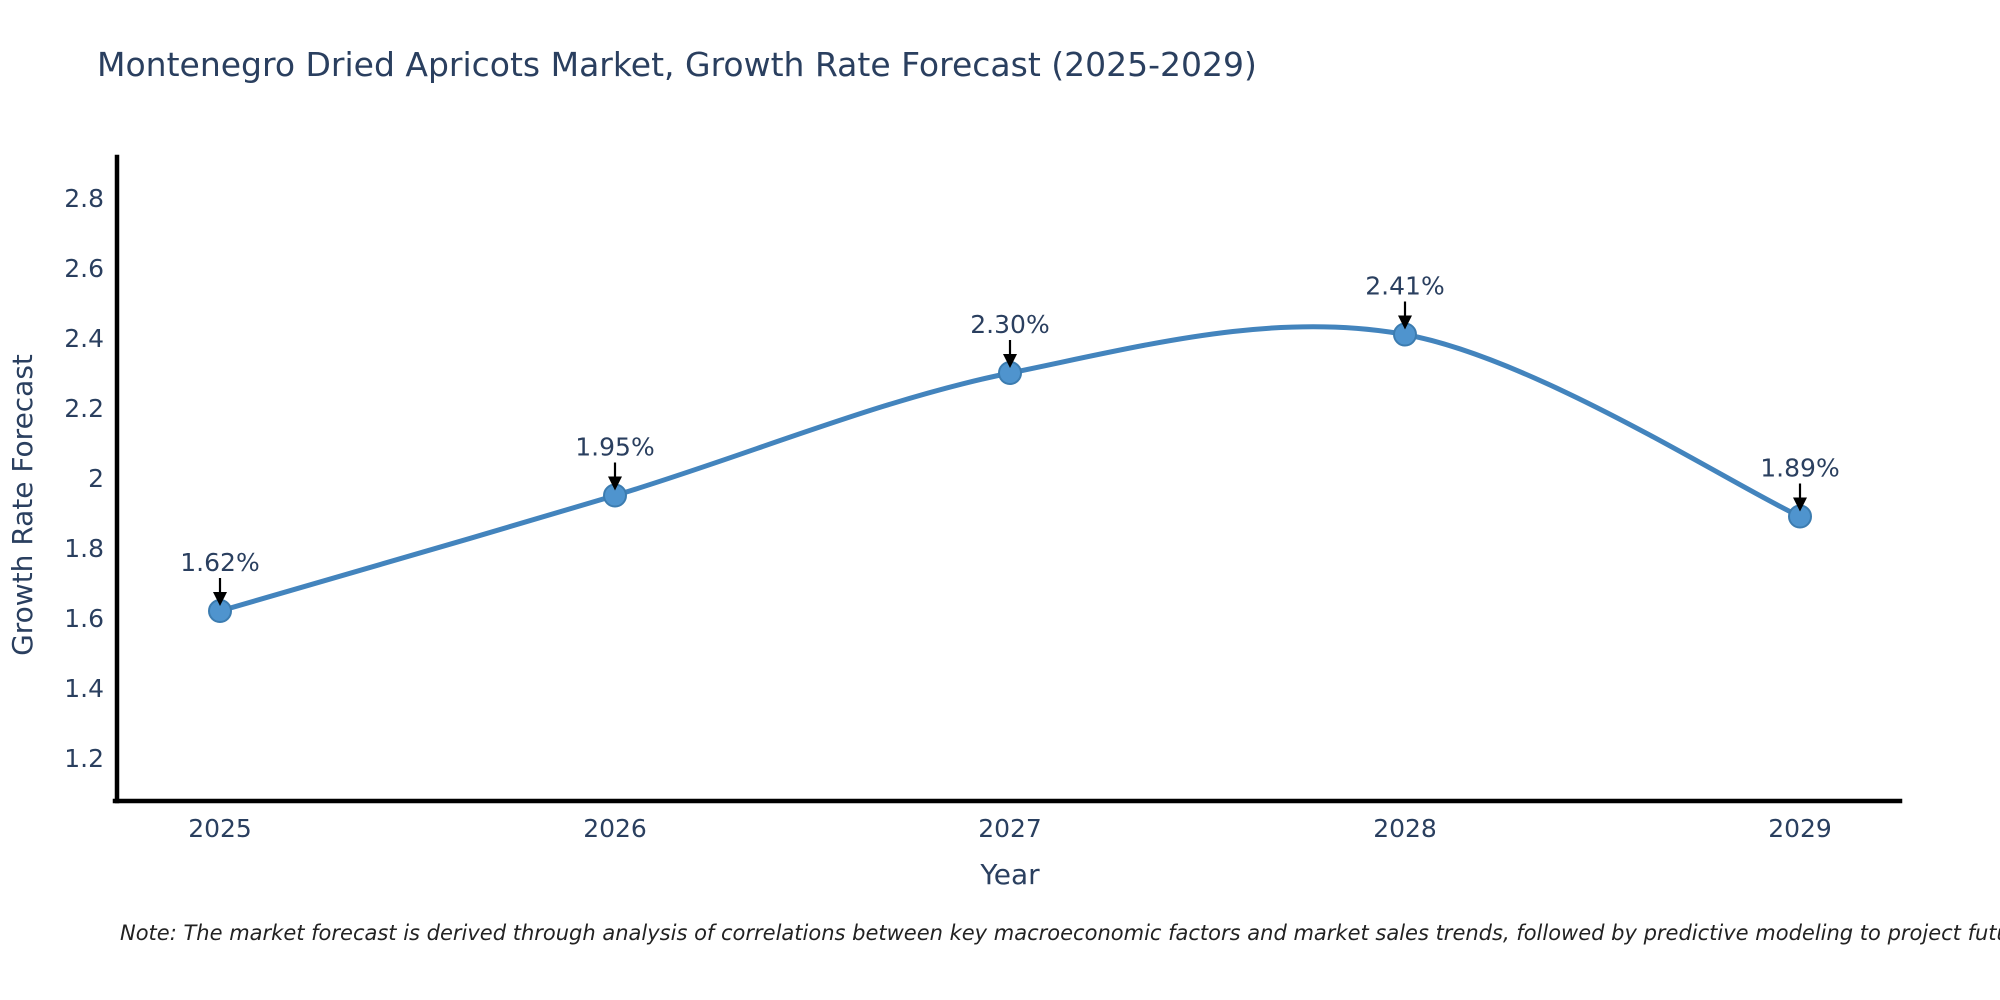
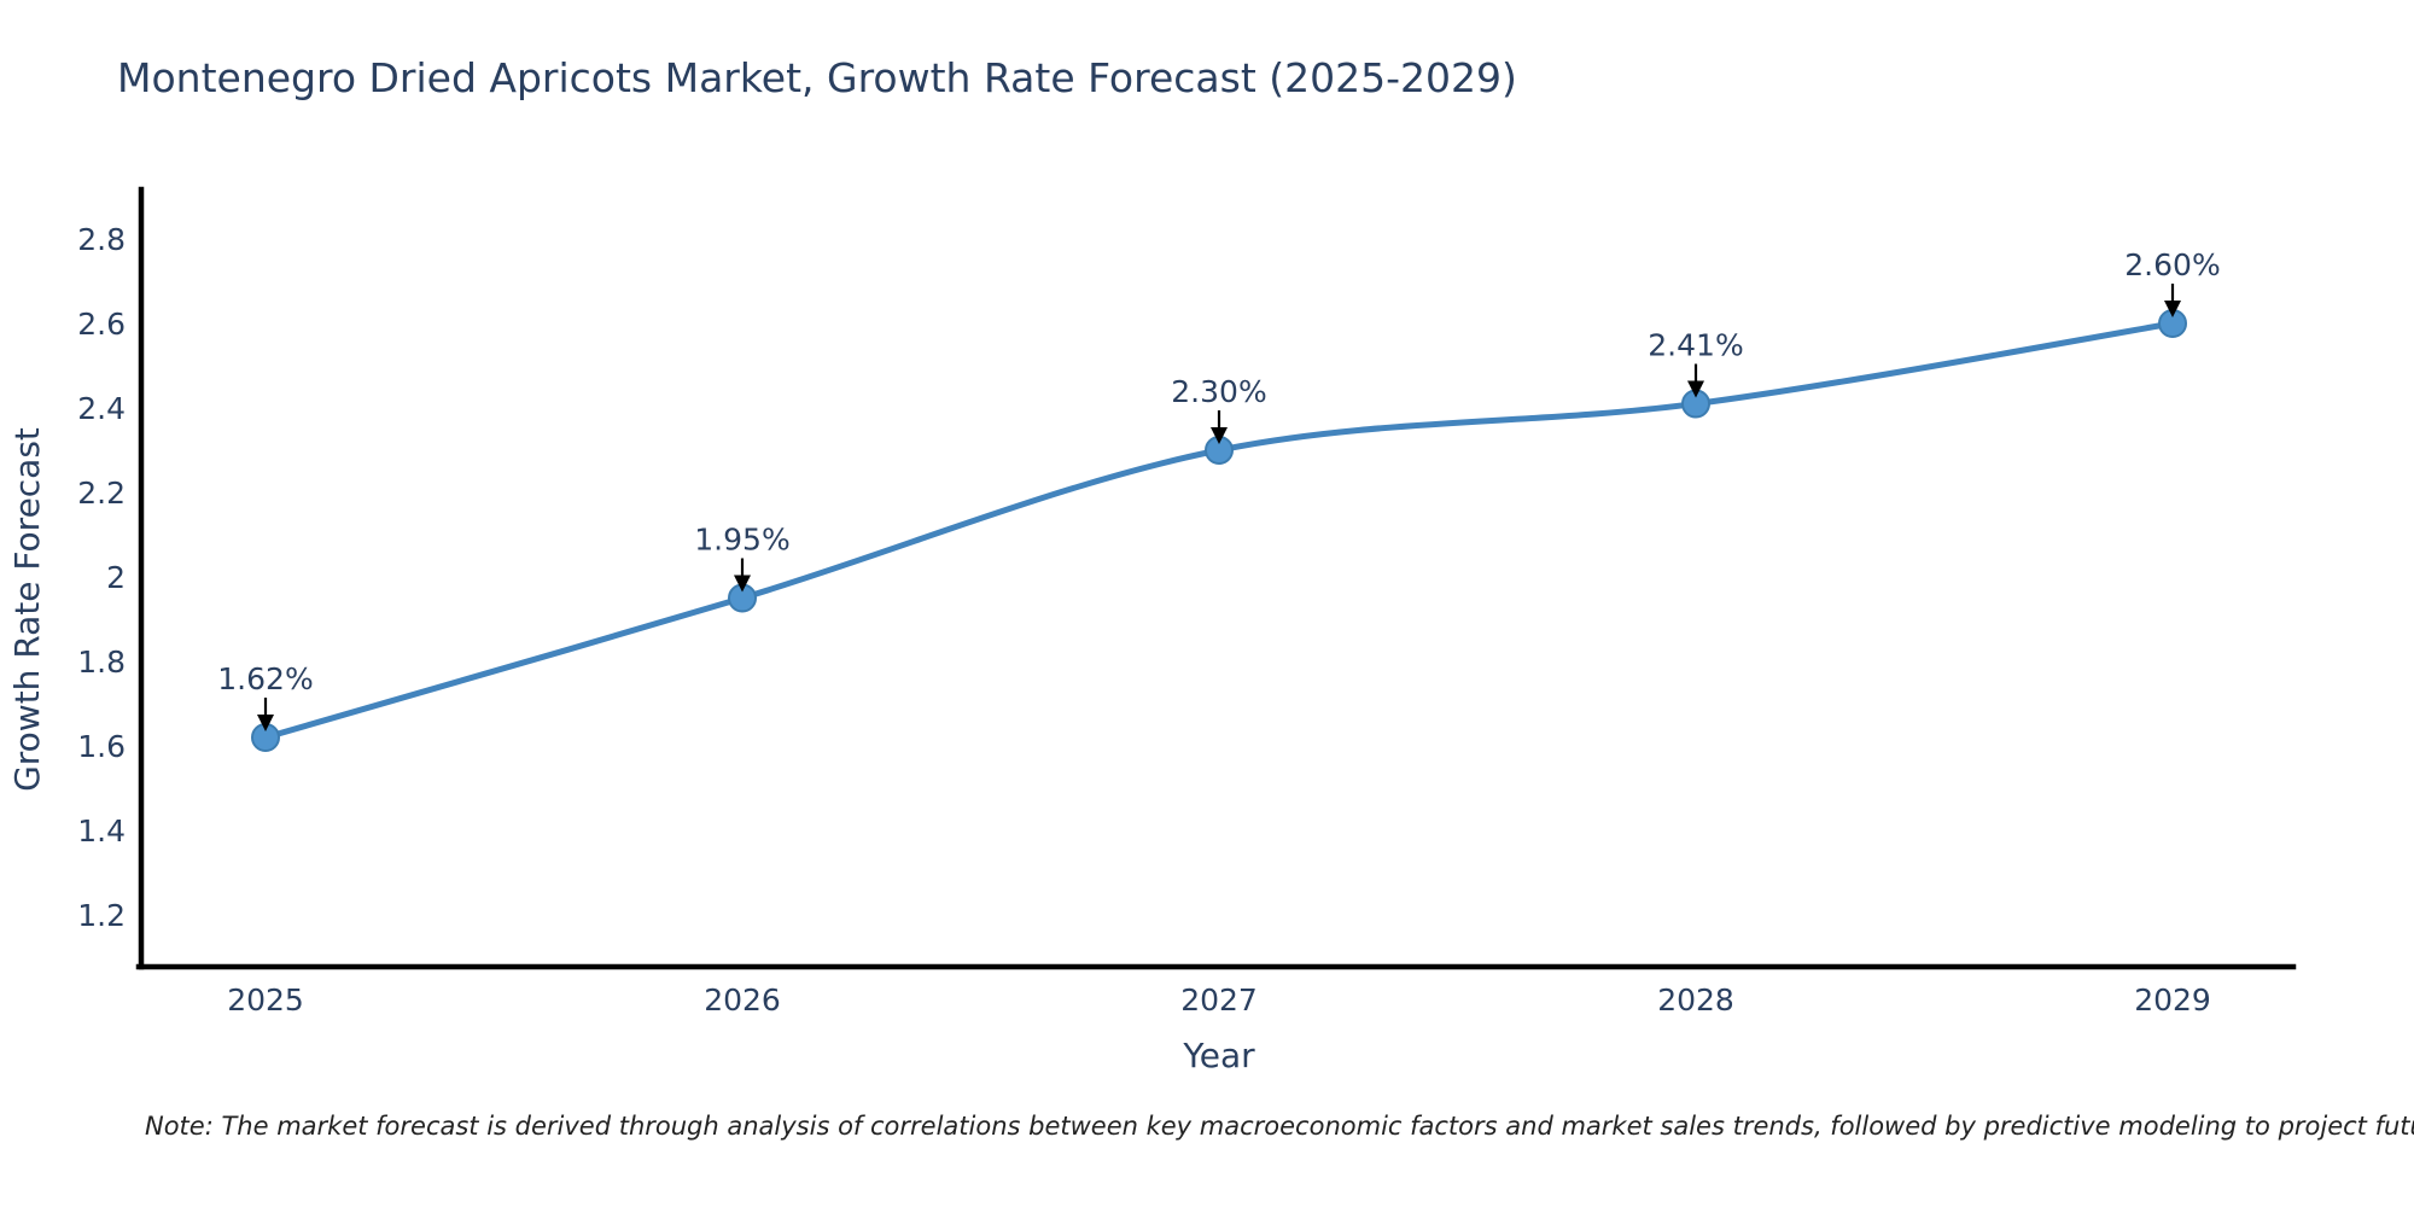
2029: 1.89% -> 2.60%
